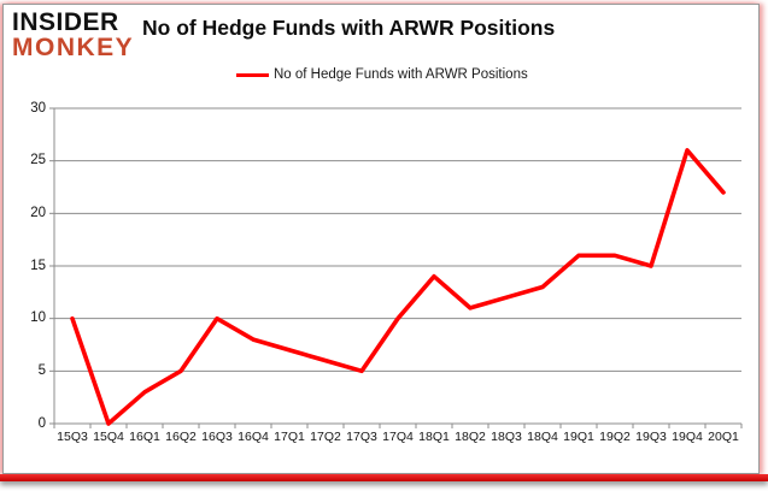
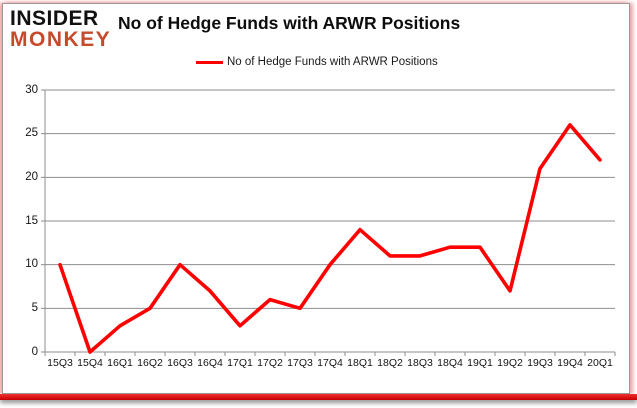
16Q4: 8 -> 7
17Q1: 7 -> 3
18Q3: 12 -> 11
18Q4: 13 -> 12
19Q1: 16 -> 12
19Q2: 16 -> 7
19Q3: 15 -> 21
